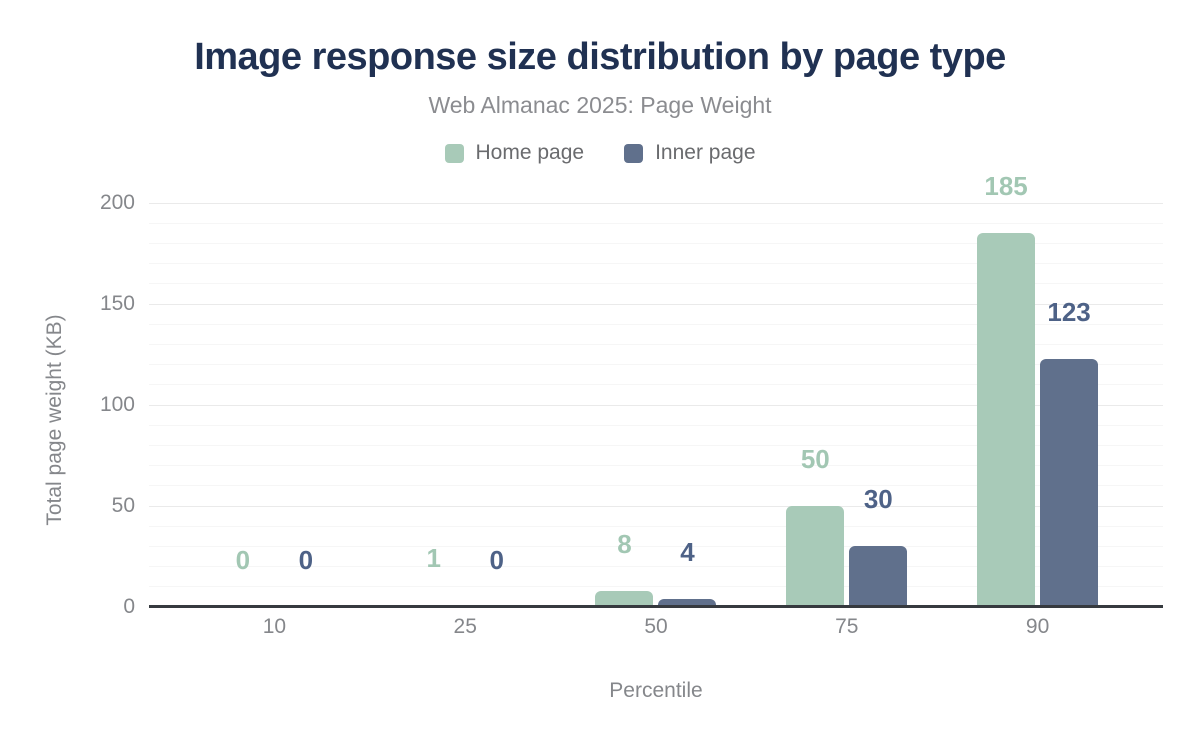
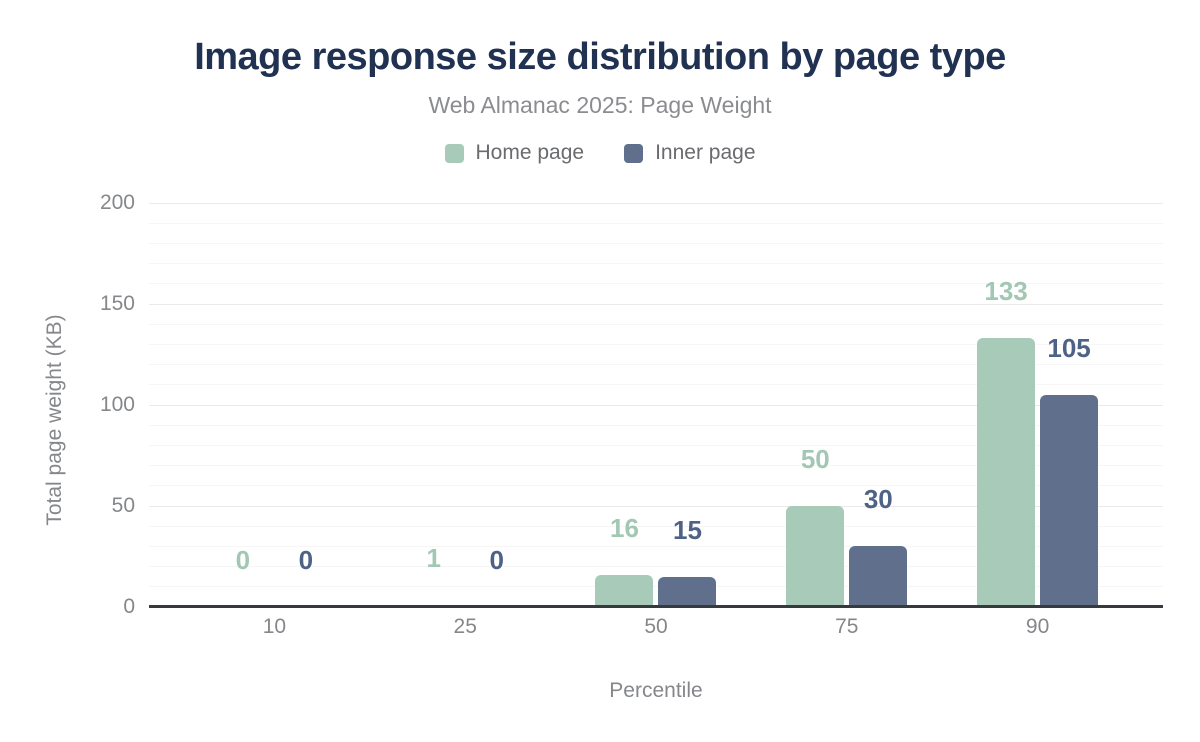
Home page/50: 8 -> 16
Inner page/50: 4 -> 15
Home page/90: 185 -> 133
Inner page/90: 123 -> 105
